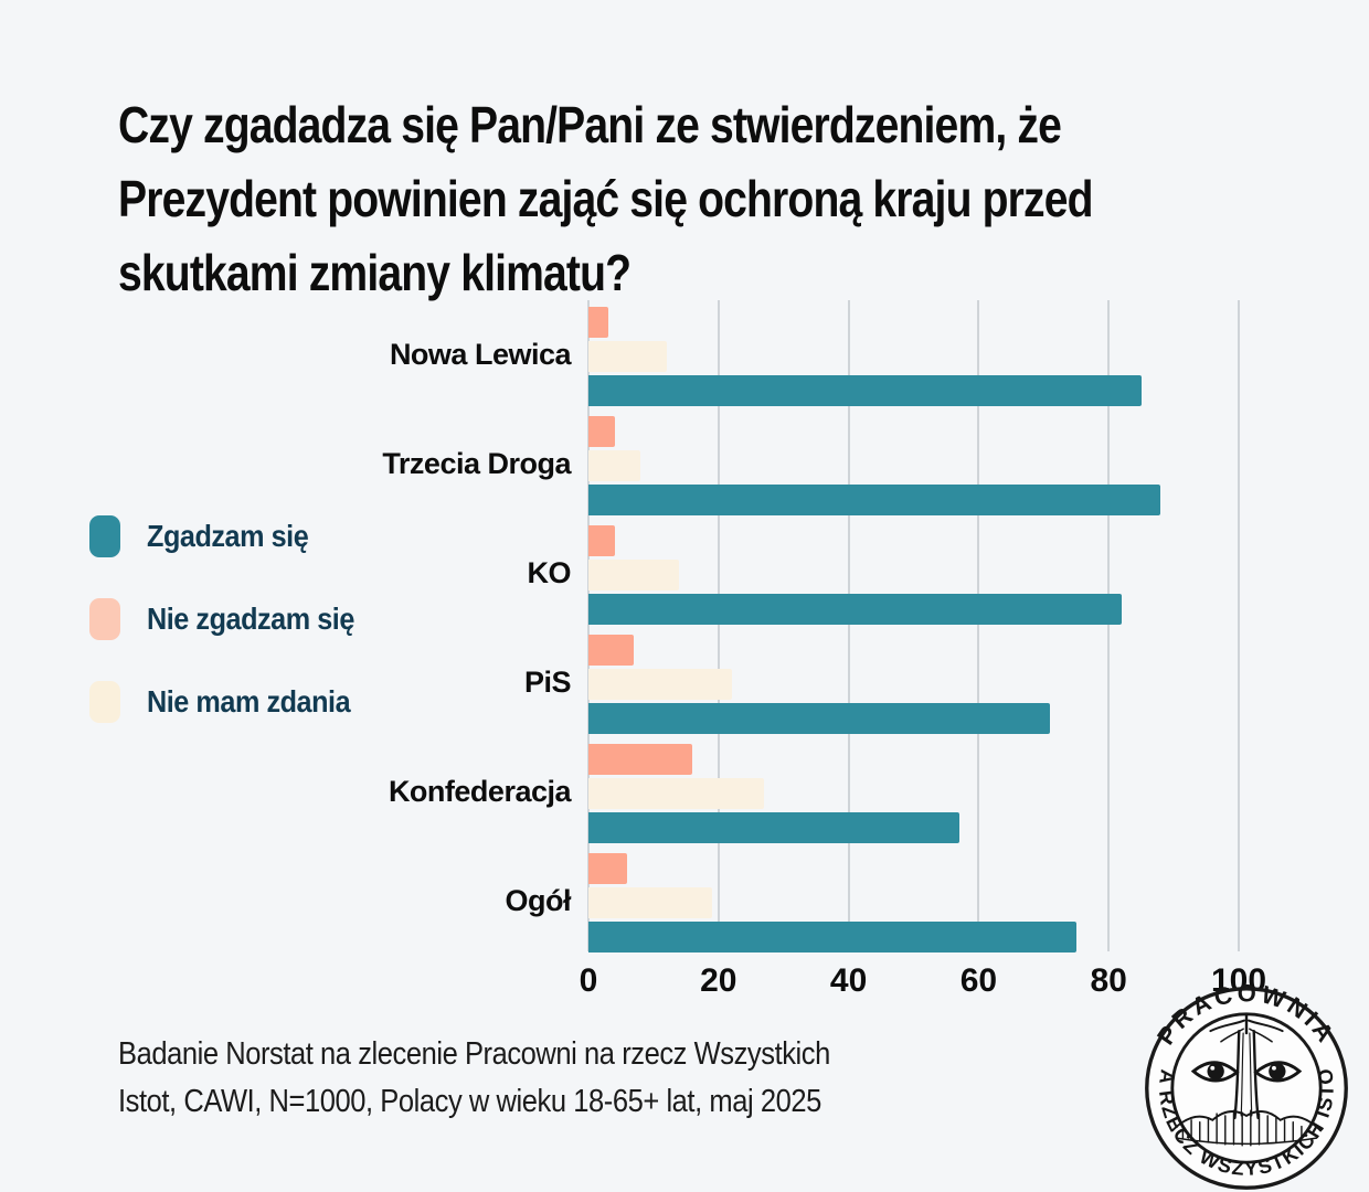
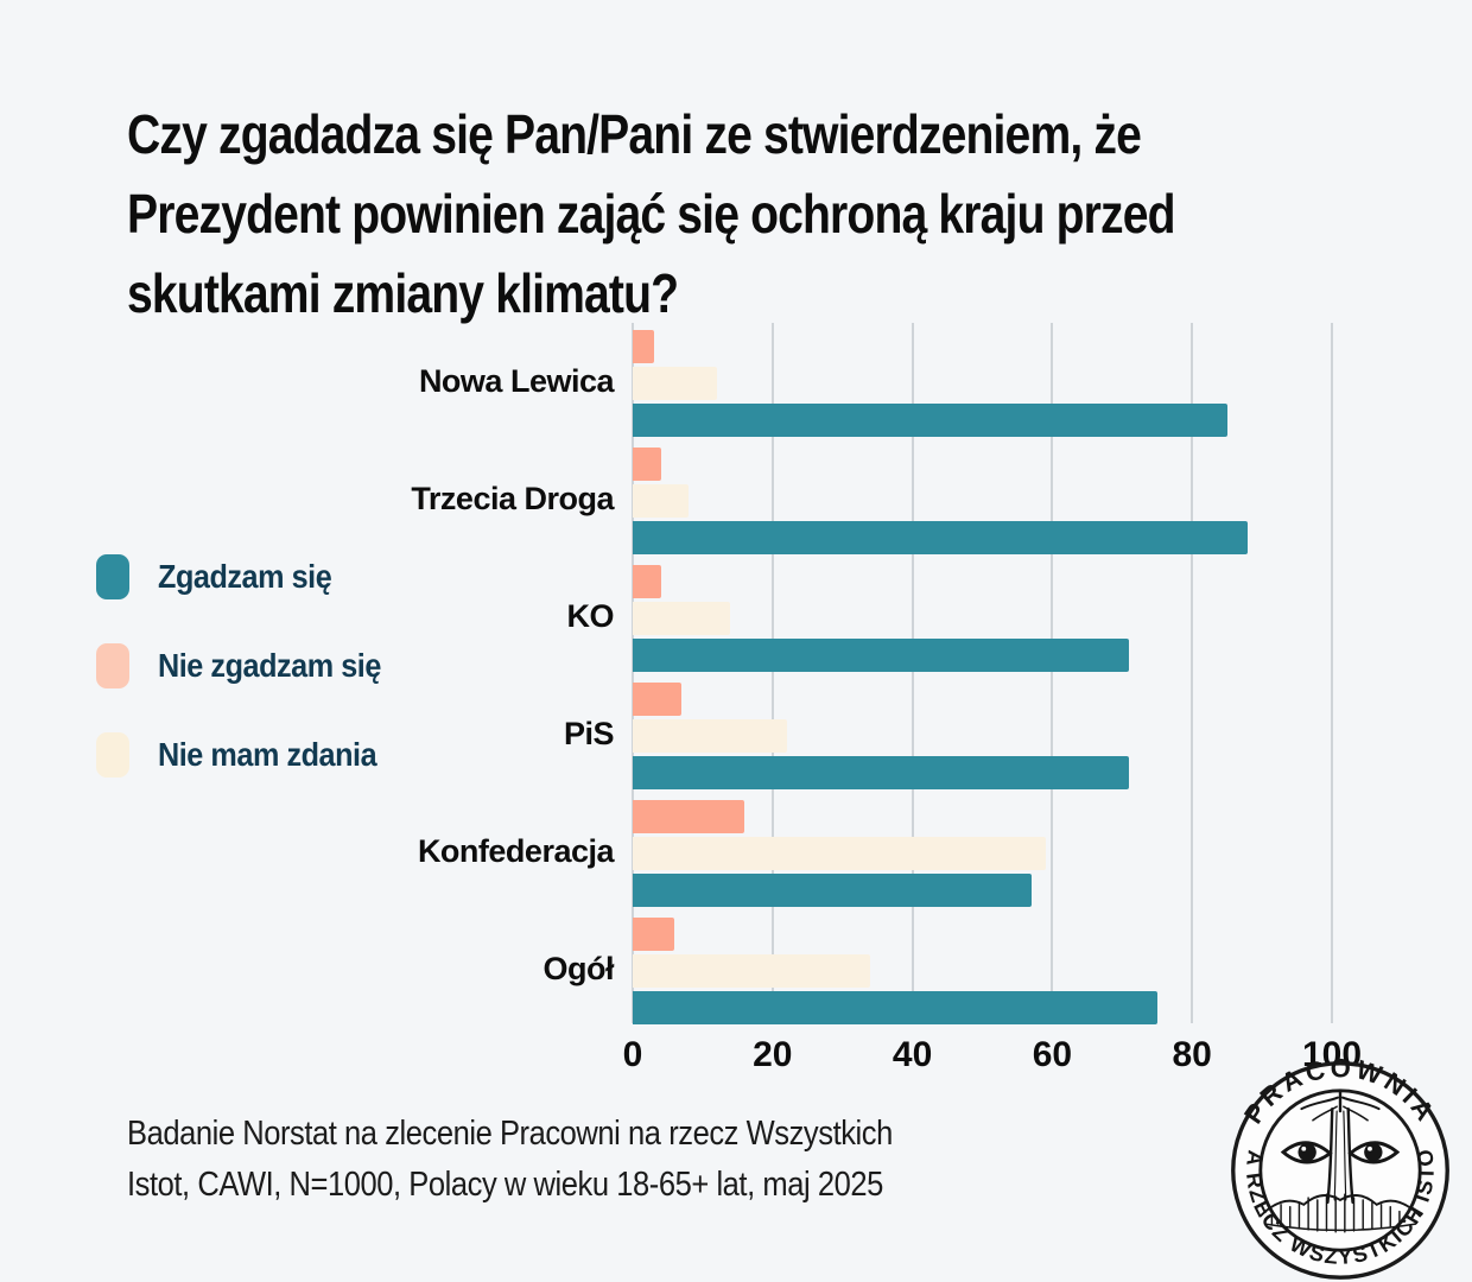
Zgadzam się/KO: 82 -> 71
Nie mam zdania/Konfederacja: 27 -> 59
Nie mam zdania/Ogół: 19 -> 34
